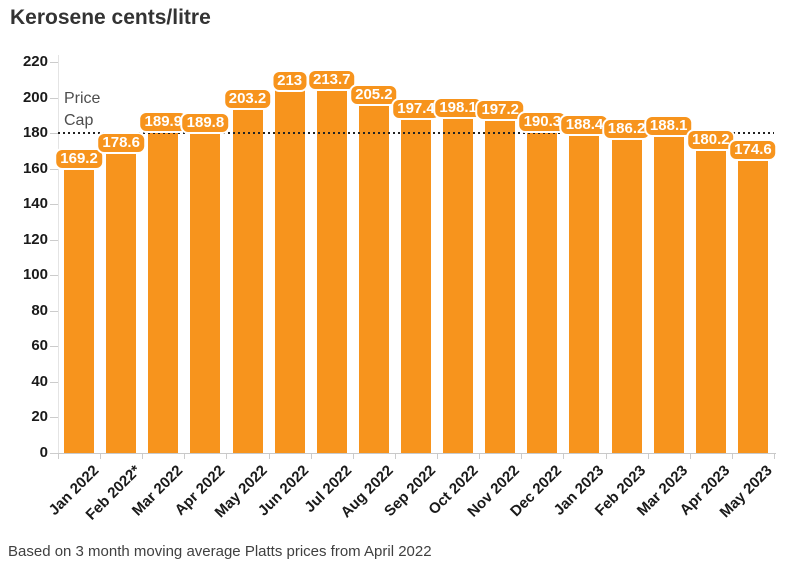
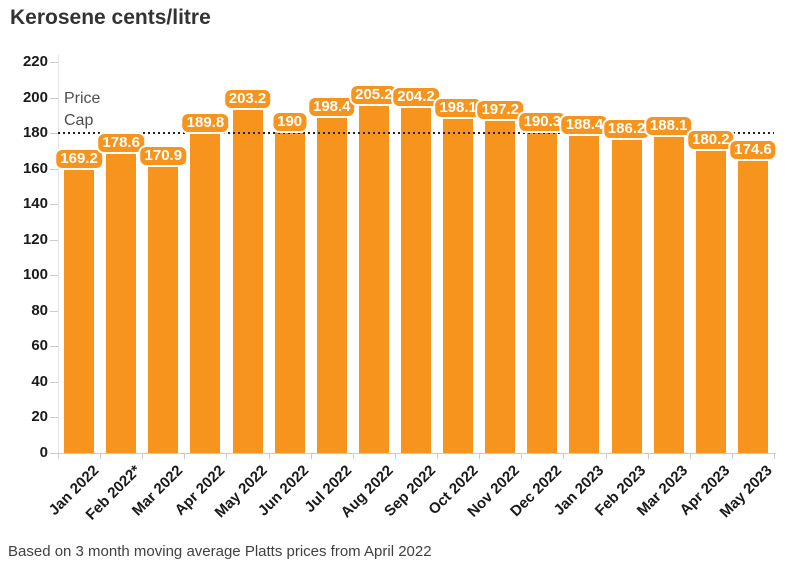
Mar 2022: 189.9 -> 170.9
Jun 2022: 213 -> 190
Jul 2022: 213.7 -> 198.4
Sep 2022: 197.4 -> 204.2
